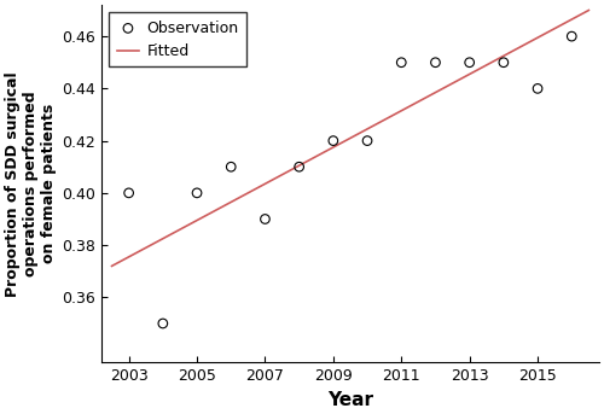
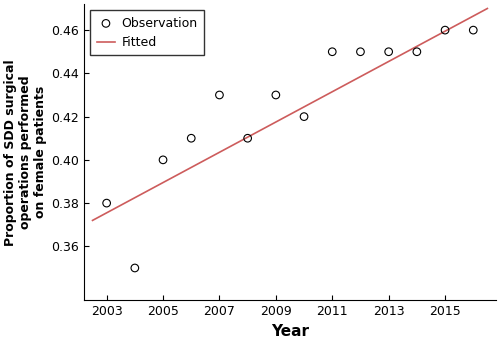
2003: 0.40 -> 0.38
2007: 0.39 -> 0.43
2009: 0.42 -> 0.43
2015: 0.44 -> 0.46
